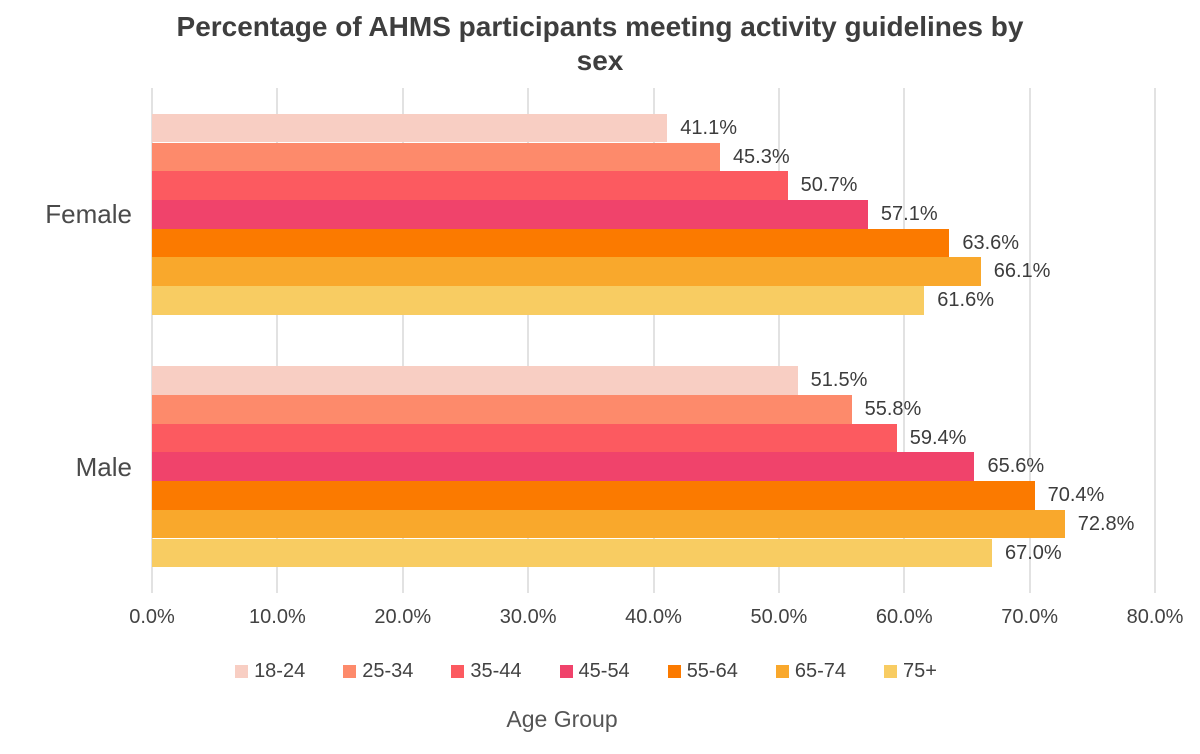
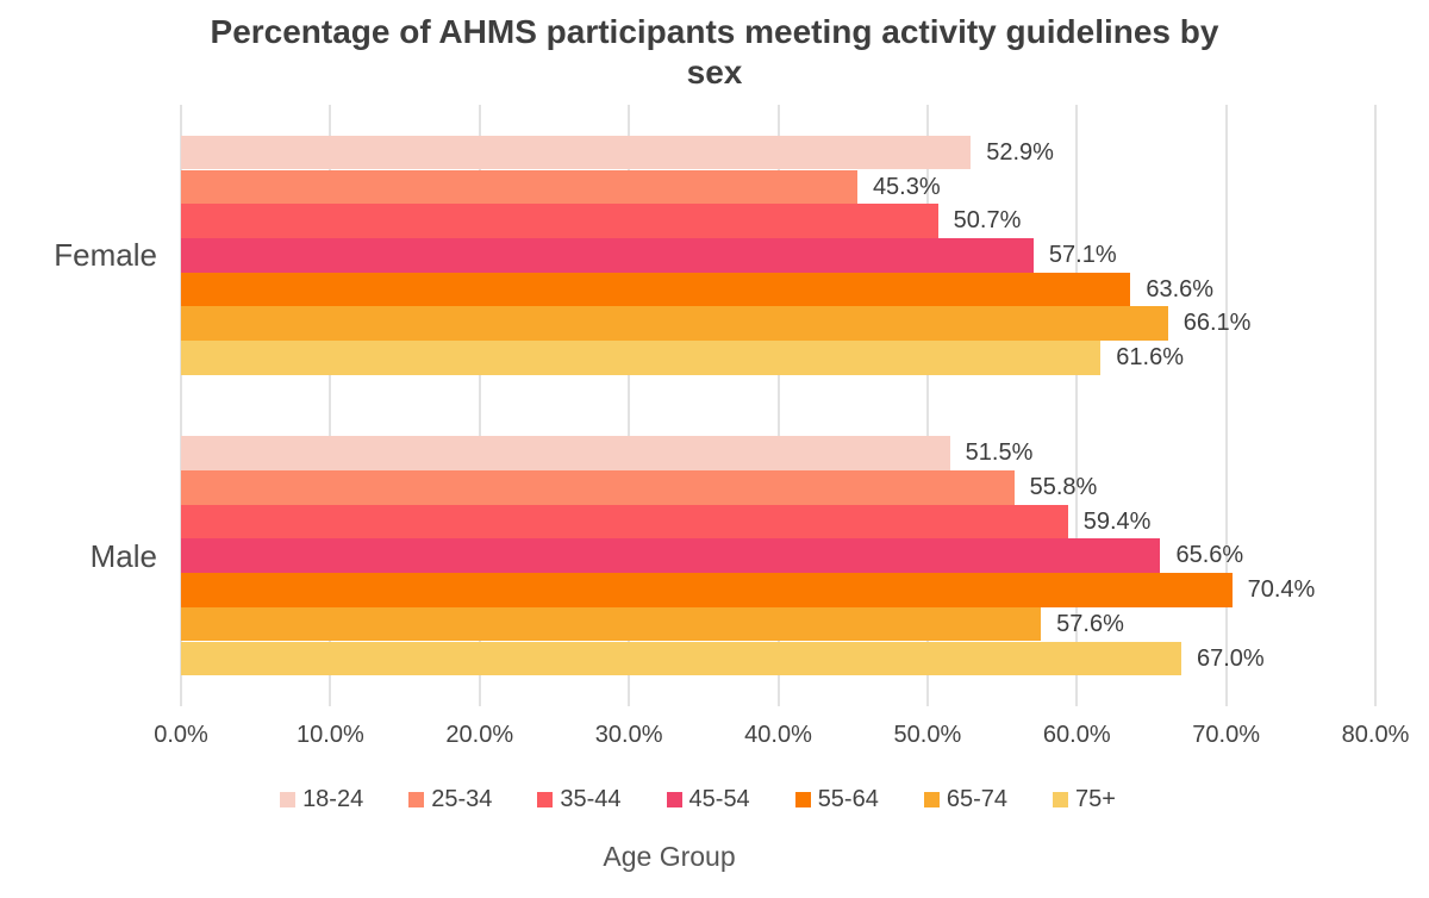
18-24/Female: 41.1% -> 52.9%
65-74/Male: 72.8% -> 57.6%
